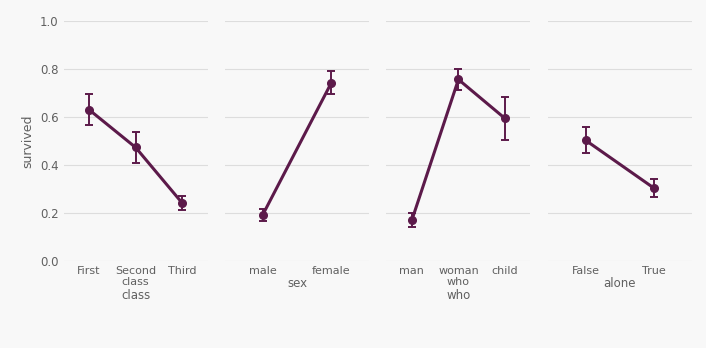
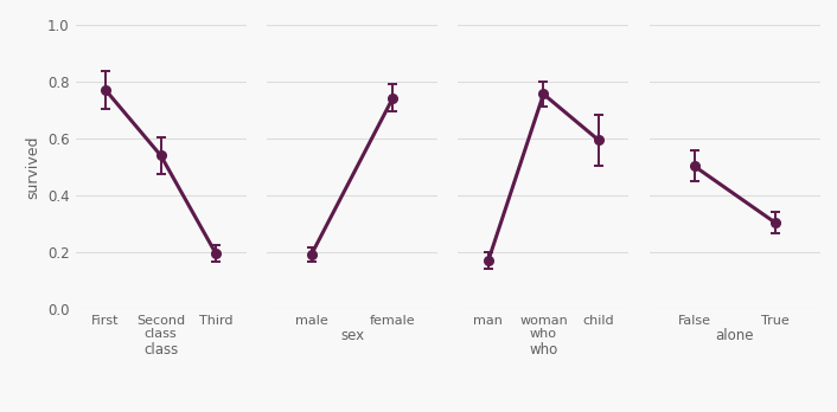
First: 0.630 -> 0.770
Second class: 0.473 -> 0.540
Third: 0.242 -> 0.195
